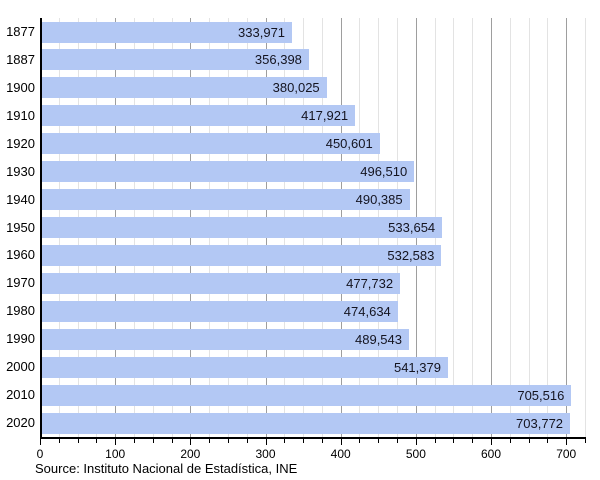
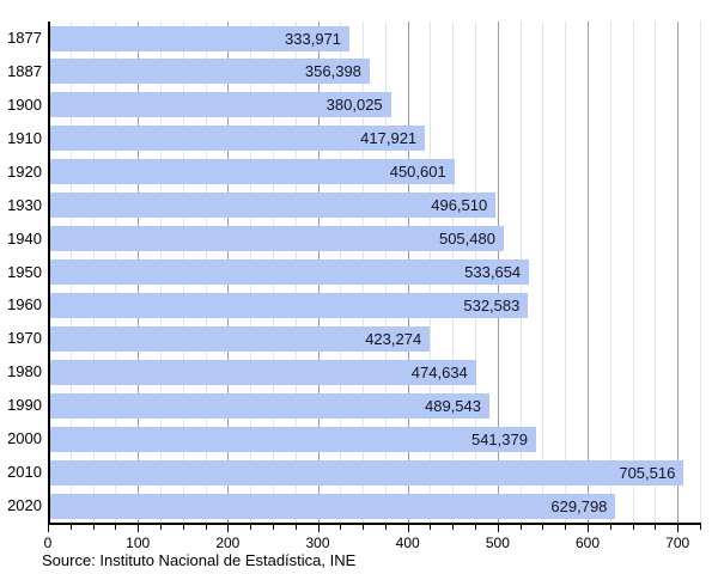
1940: 490,385 -> 505,480
1970: 477,732 -> 423,274
2020: 703,772 -> 629,798
